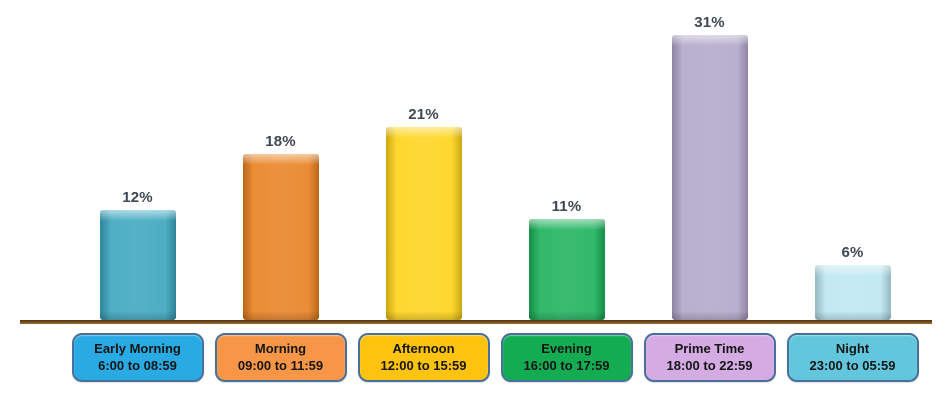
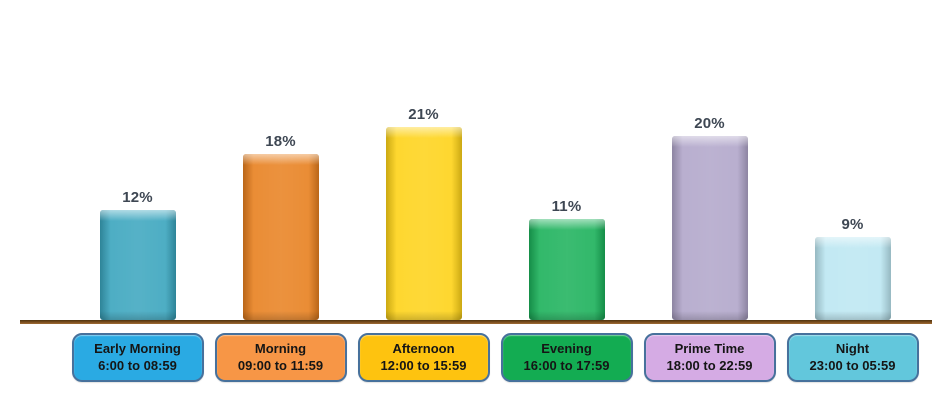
Prime Time: 31% -> 20%
Night: 6% -> 9%
